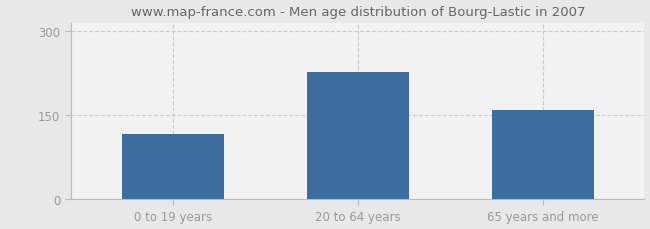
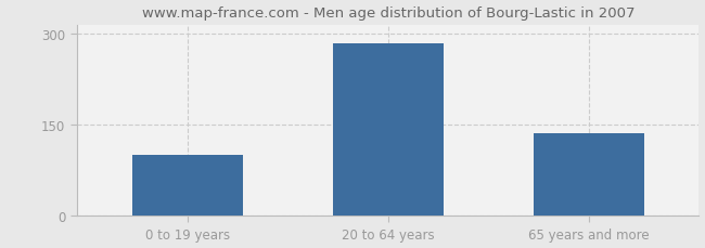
0 to 19 years: 116 -> 100
20 to 64 years: 228 -> 285
65 years and more: 160 -> 137
